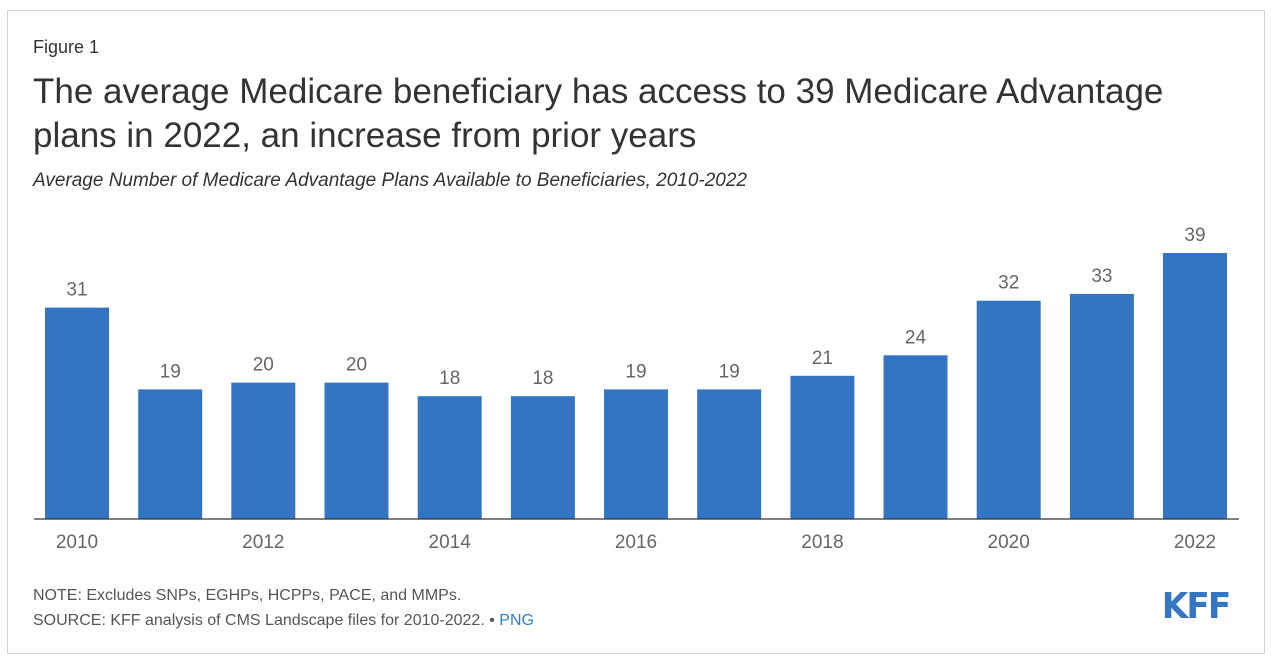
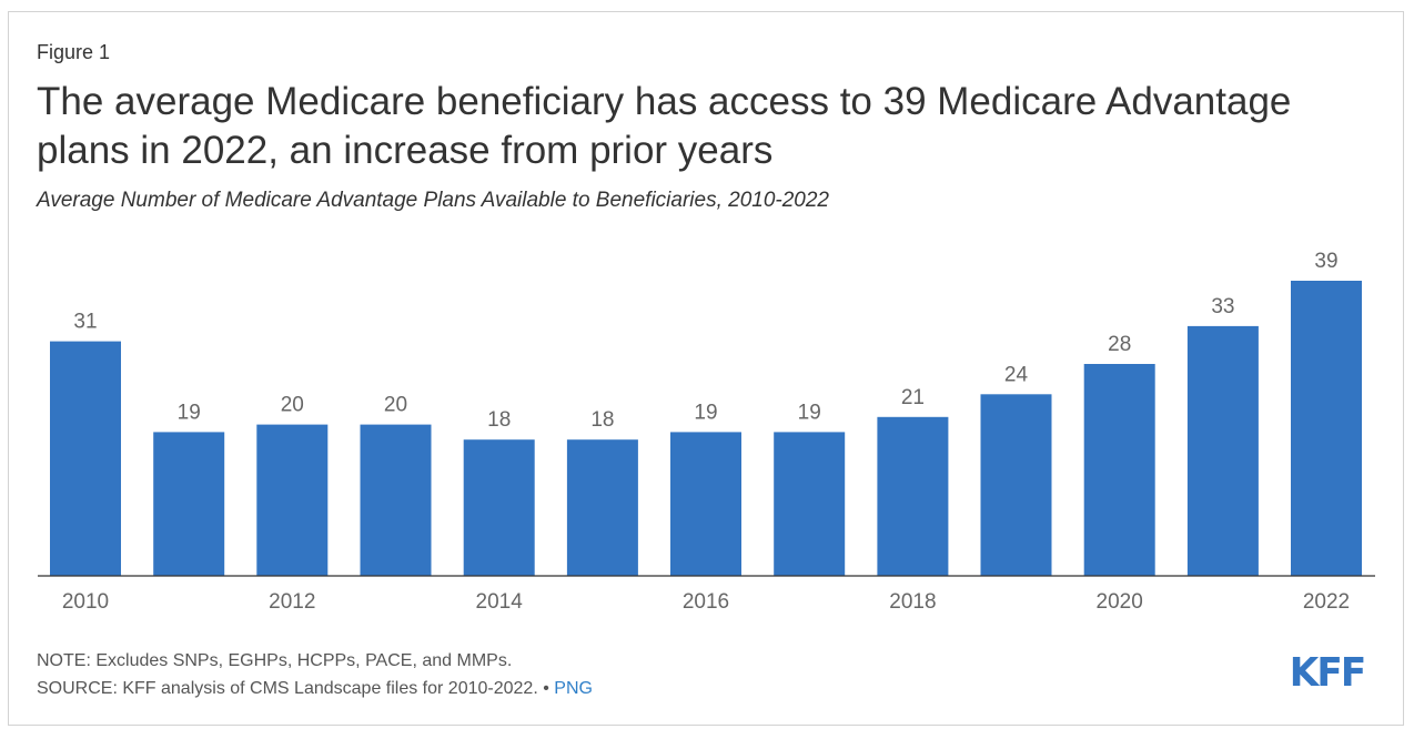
2020: 32 -> 28
